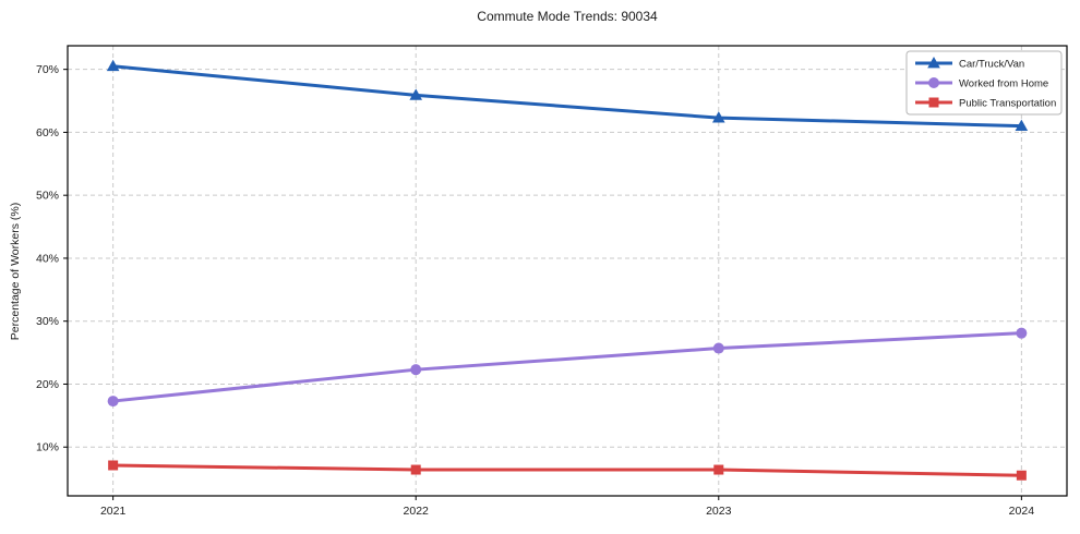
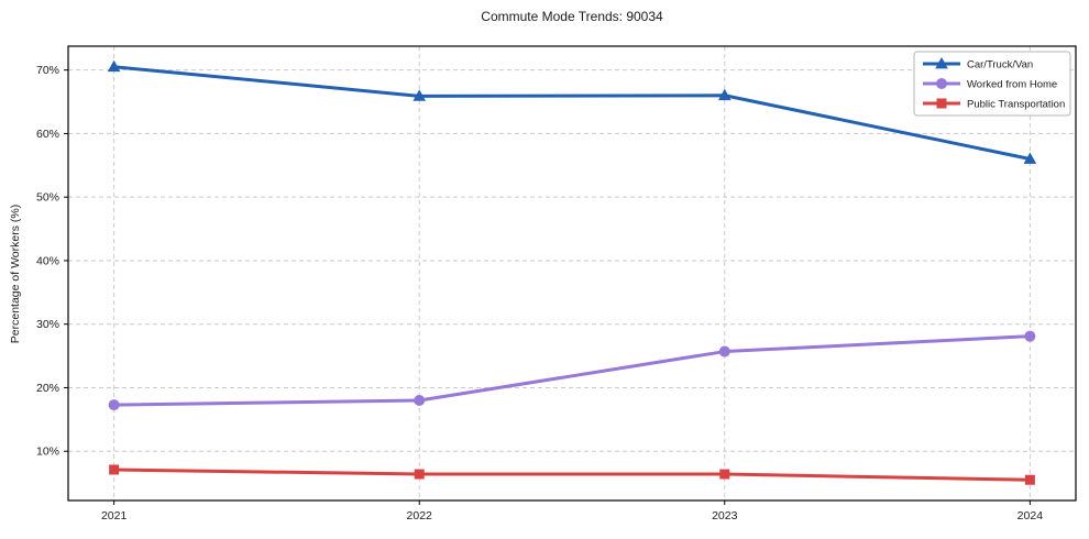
Worked from Home/2022: 22% -> 18%
Car/Truck/Van/2023: 62% -> 66%
Car/Truck/Van/2024: 61% -> 56%
